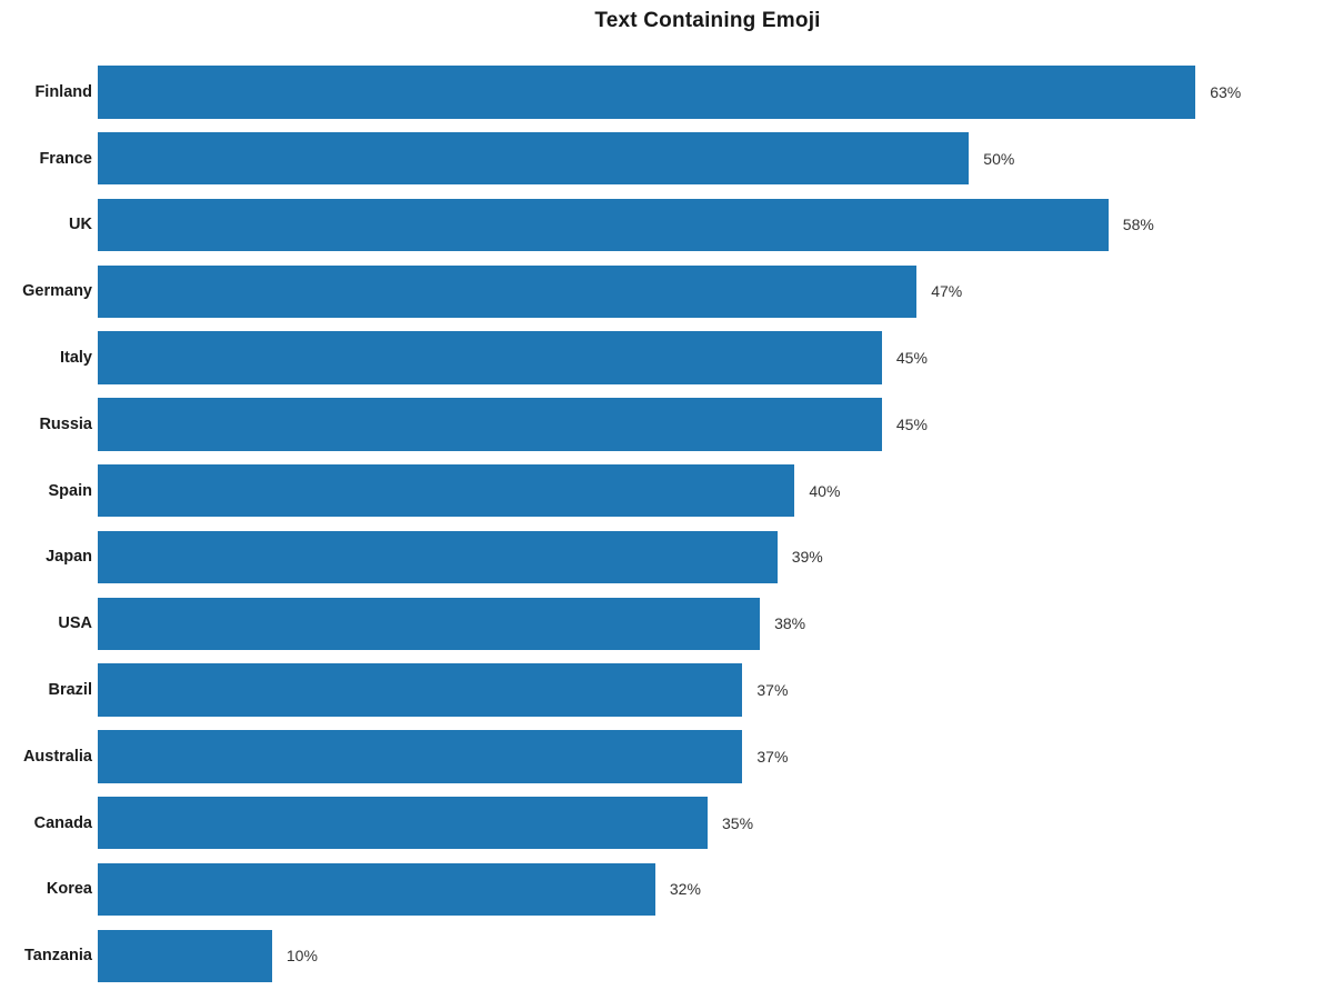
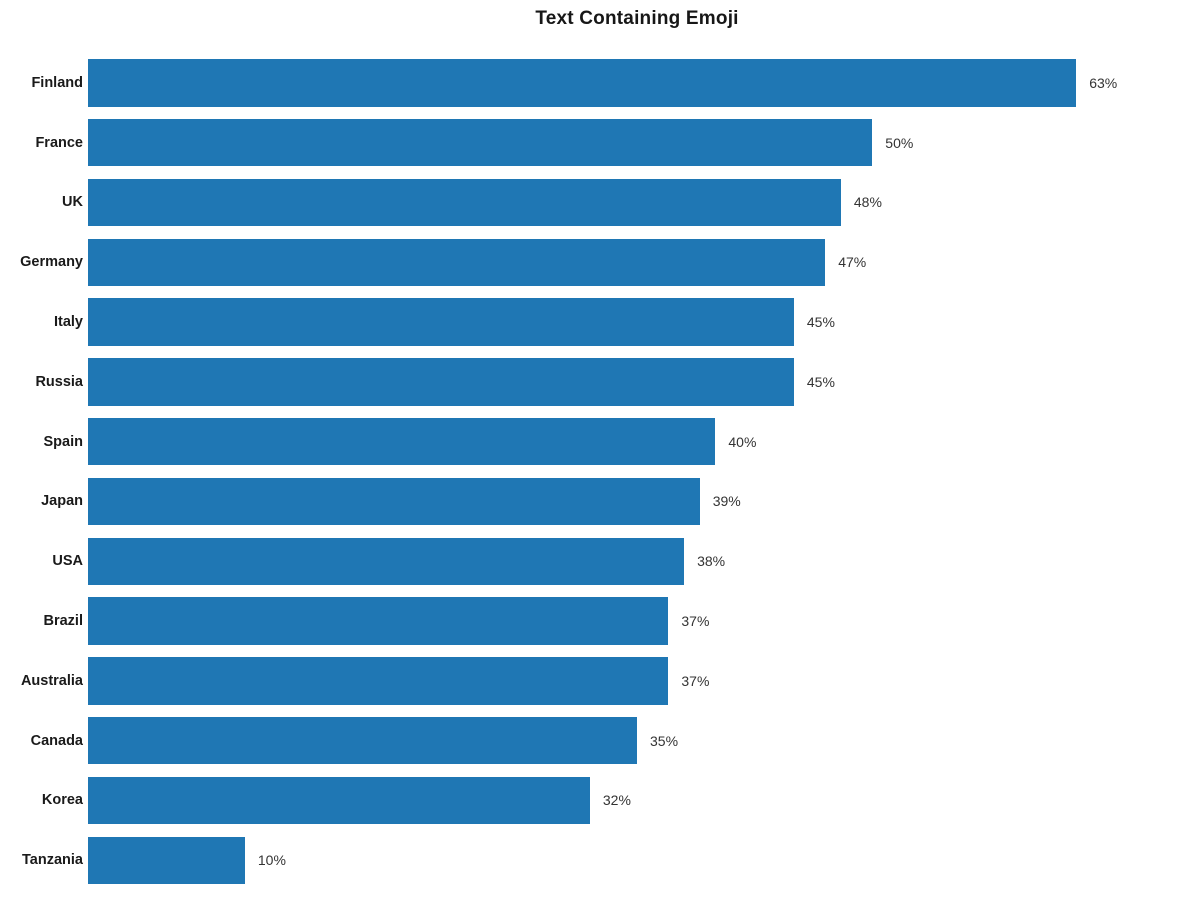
UK: 58% -> 48%
